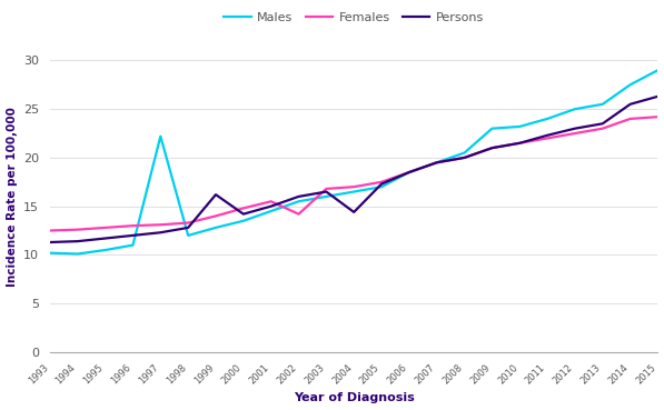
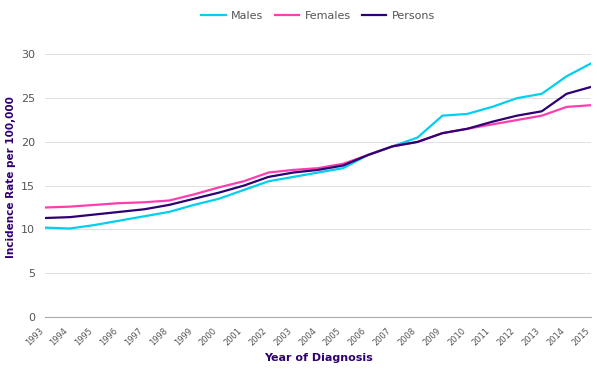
Males/1997: 22.2 -> 11.5
Persons/1999: 16.2 -> 13.5
Females/2002: 14.2 -> 16.5
Persons/2004: 14.4 -> 16.8
